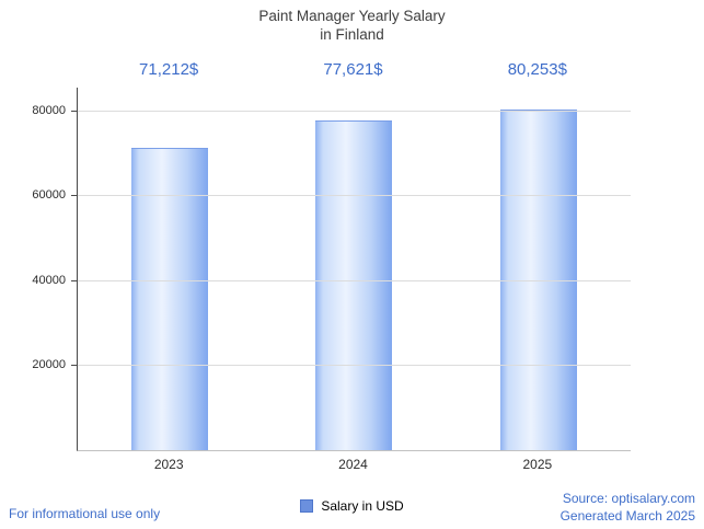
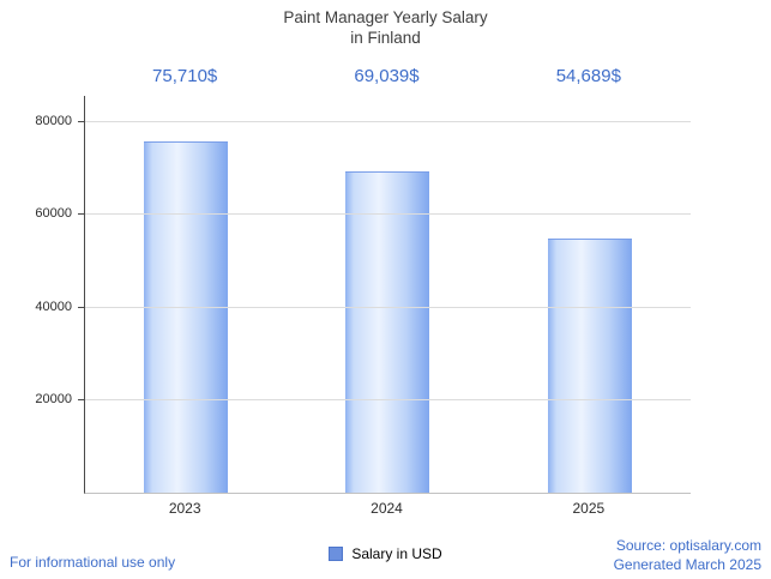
2023: 71,212 -> 75,710
2024: 77,621 -> 69,039
2025: 80,253 -> 54,689
